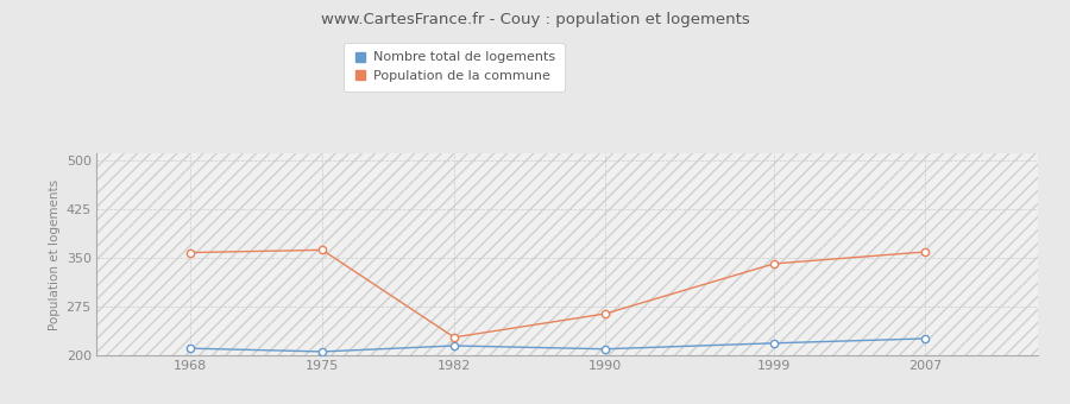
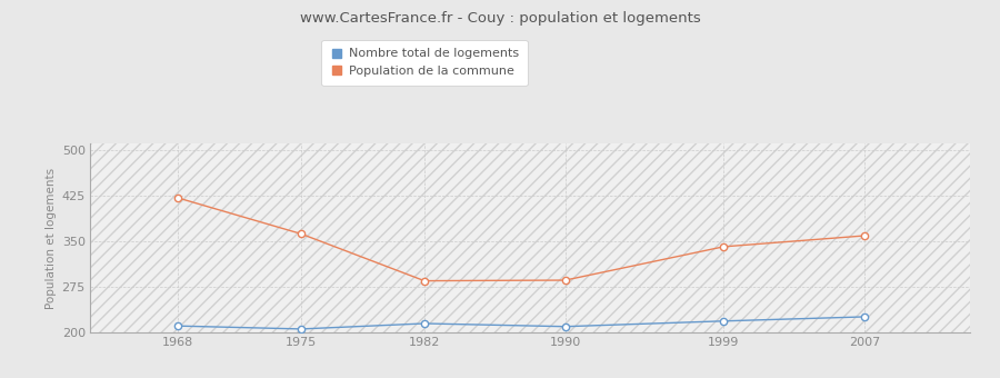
Population de la commune/1968: 358 -> 421
Population de la commune/1982: 228 -> 285
Population de la commune/1990: 264 -> 286
